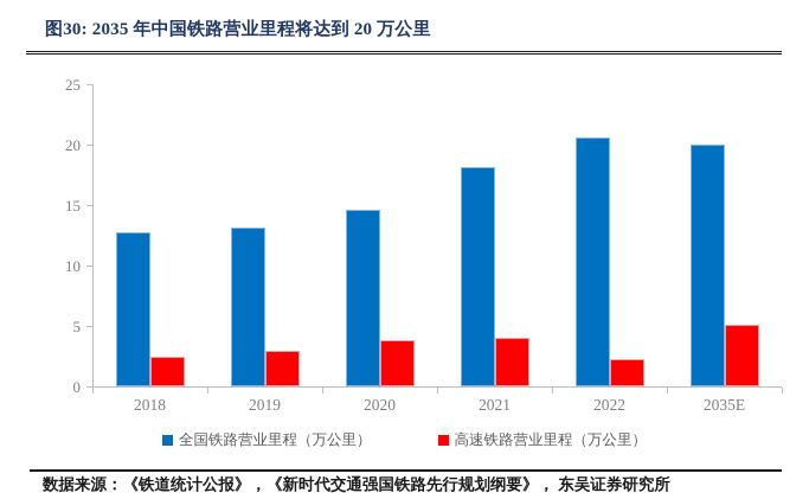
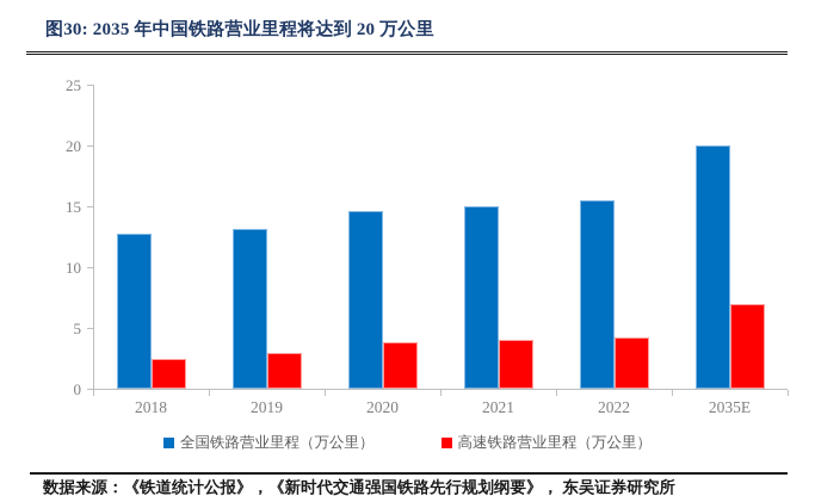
全国铁路营业里程（万公里）/2021: 18.1 -> 15.0
全国铁路营业里程（万公里）/2022: 20.6 -> 15.5
高速铁路营业里程（万公里）/2022: 2.3 -> 4.2
高速铁路营业里程（万公里）/2035E: 5.1 -> 7.0
